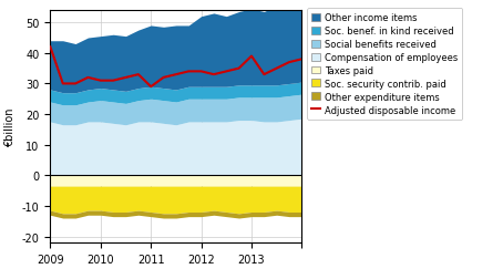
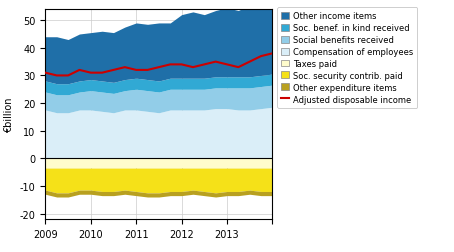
Adjusted disposable income/2009: 42 -> 31
Adjusted disposable income/2011: 29 -> 32
Adjusted disposable income/2013: 39 -> 34
